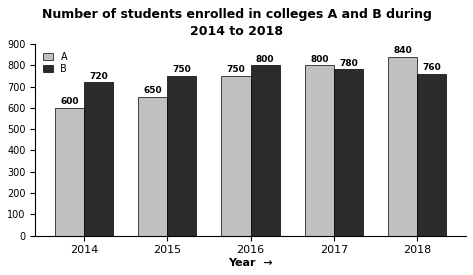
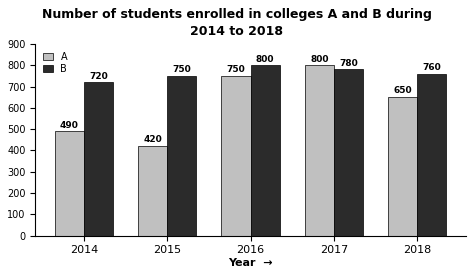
A/2014: 600 -> 490
A/2015: 650 -> 420
A/2018: 840 -> 650
